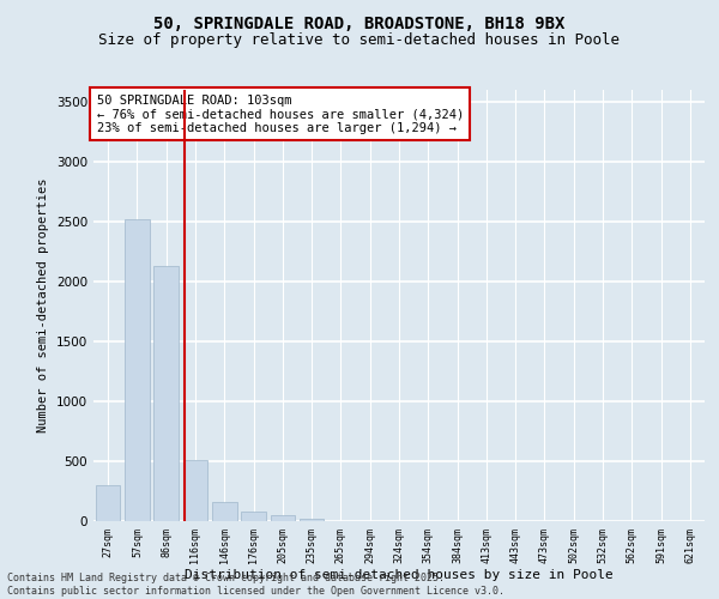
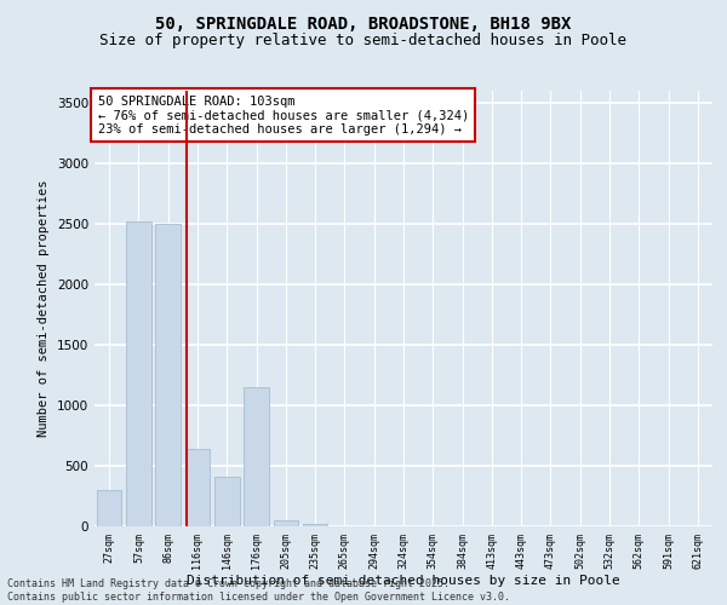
86sqm: 2130 -> 2500
116sqm: 510 -> 640
146sqm: 160 -> 410
176sqm: 80 -> 1150
